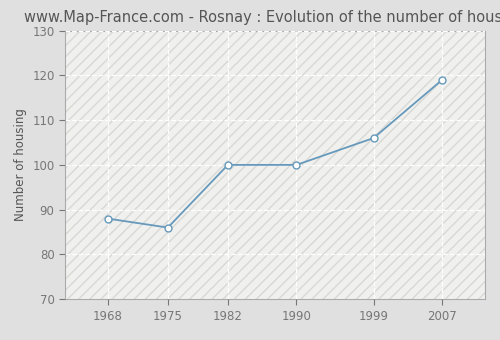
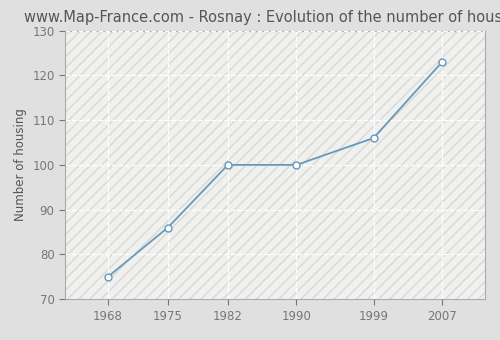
1968: 88 -> 75
2007: 119 -> 123
